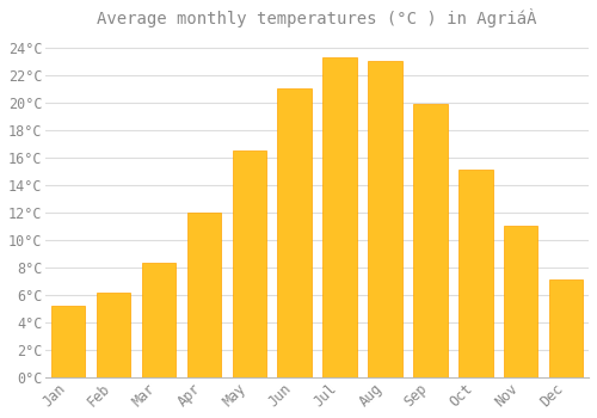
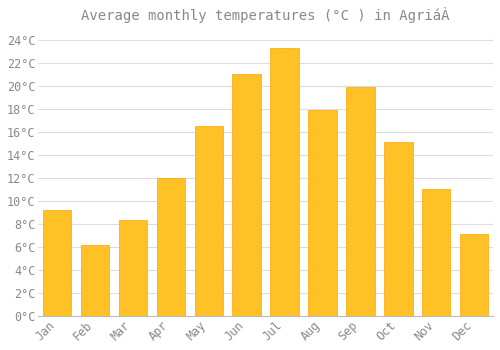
Jan: 5.2°C -> 9.2°C
Aug: 23.0°C -> 17.9°C
